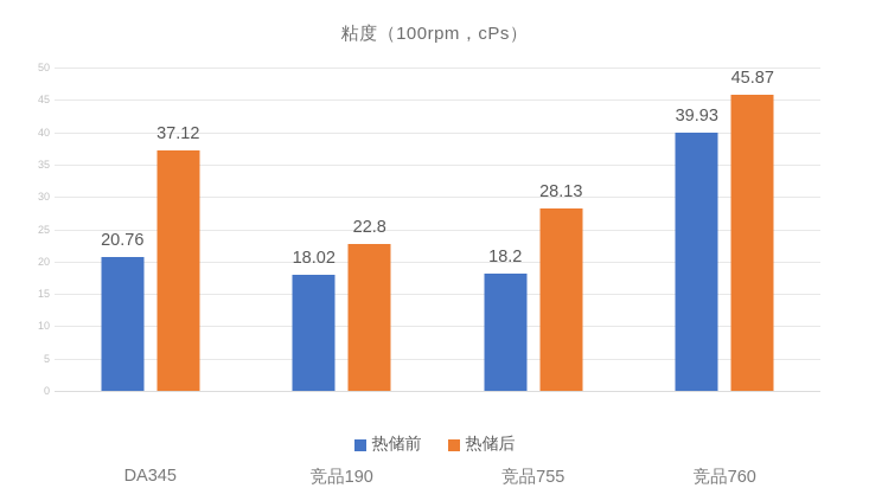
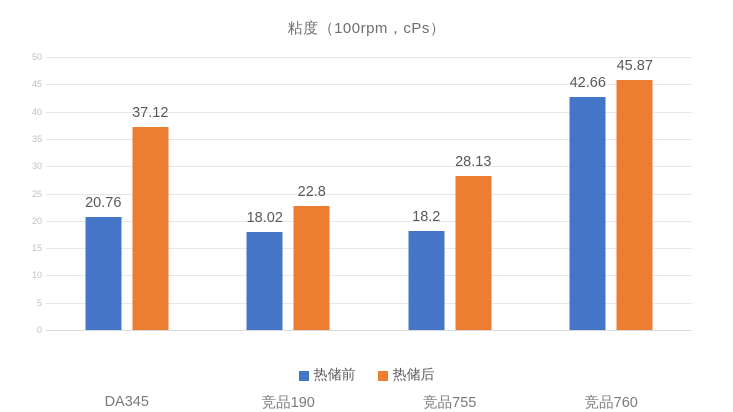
热储前/竞品760: 39.93 -> 42.66
